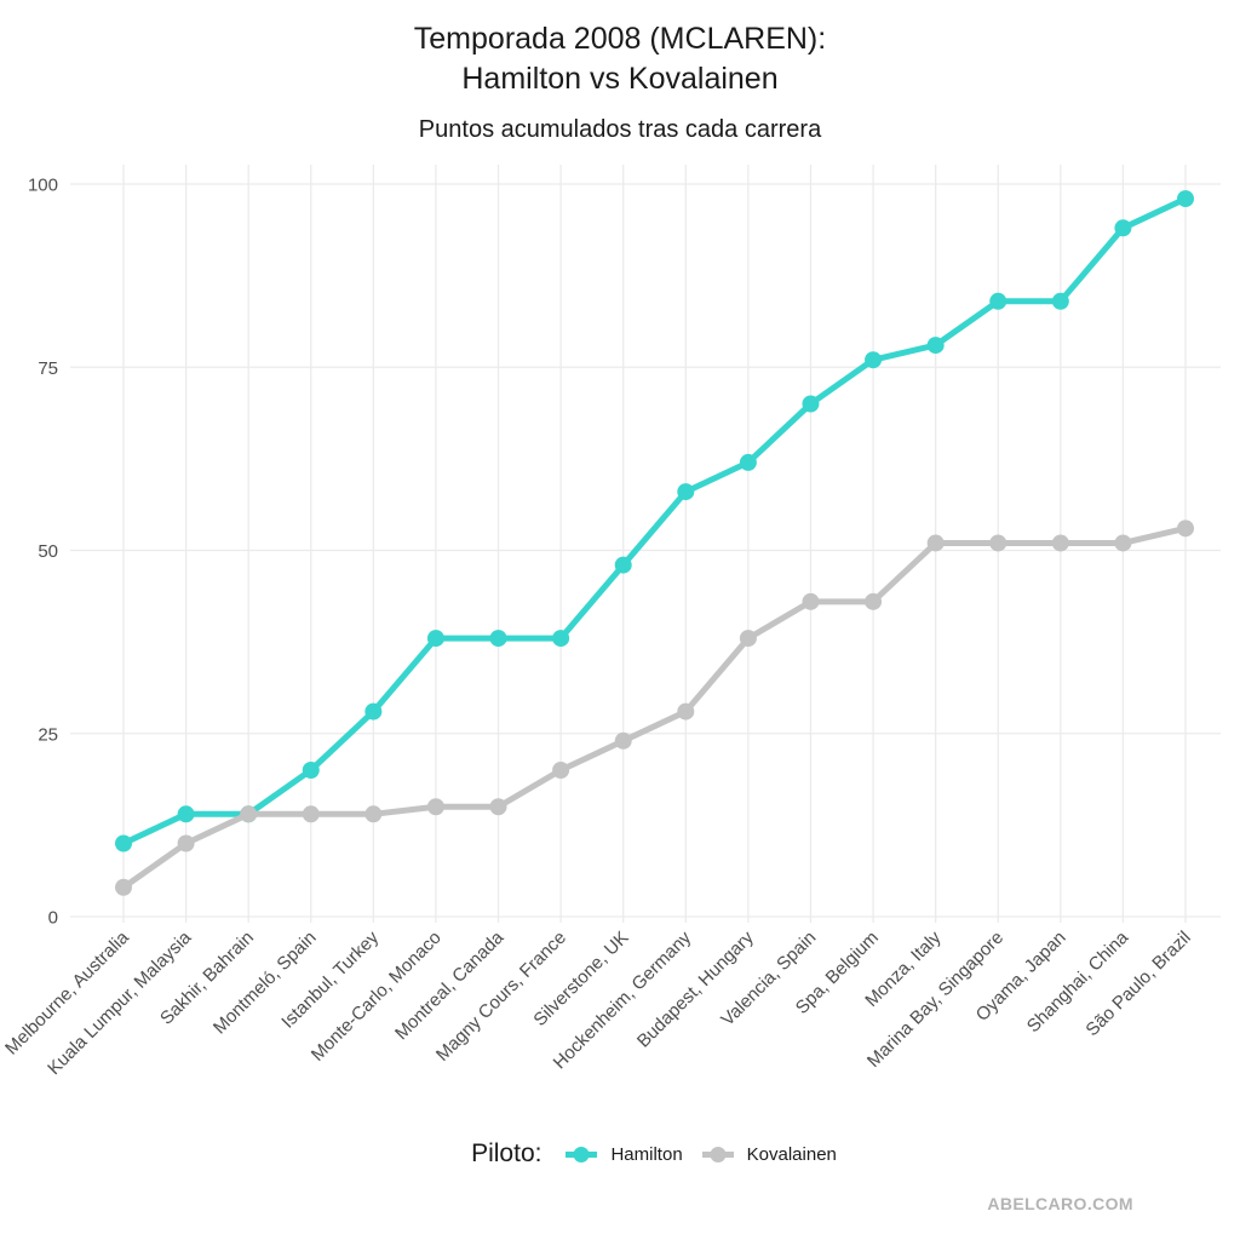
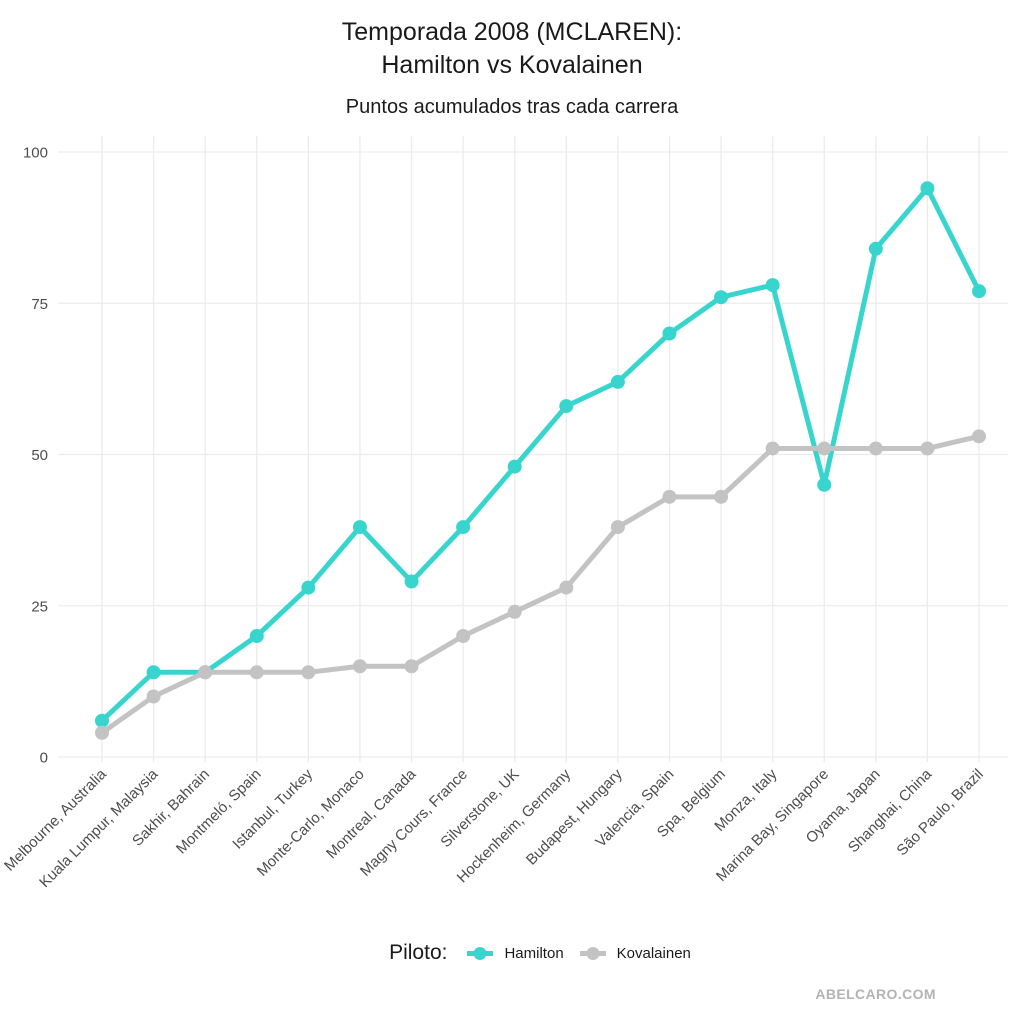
Hamilton/Melbourne, Australia: 10 -> 6
Hamilton/Montreal, Canada: 38 -> 29
Hamilton/Marina Bay, Singapore: 84 -> 45
Hamilton/São Paulo, Brazil: 98 -> 77
